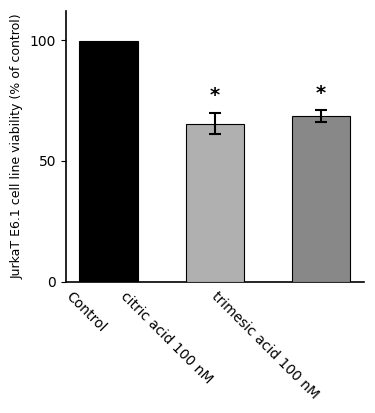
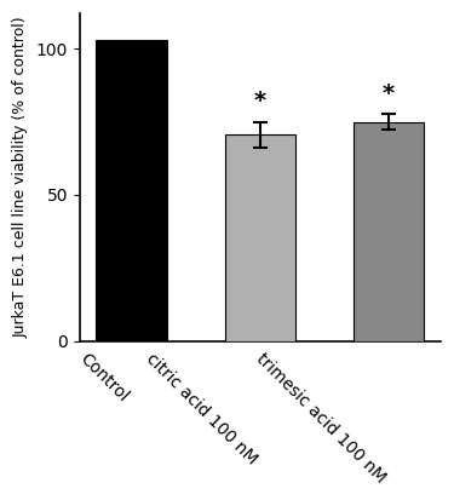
Control: 99.5 -> 103.0
citric acid 100 nM: 65.5 -> 70.5
trimesic acid 100 nM: 68.5 -> 75.0
